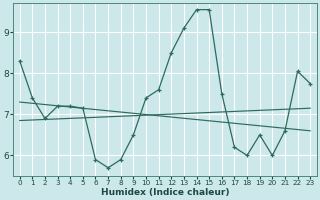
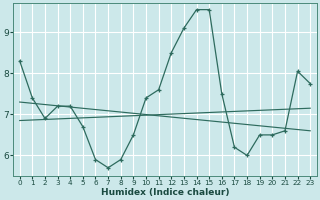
5: 7.15 -> 6.70
20: 6.00 -> 6.50
